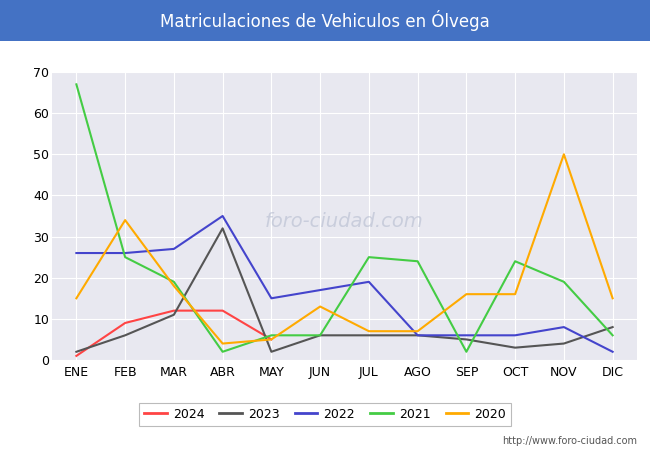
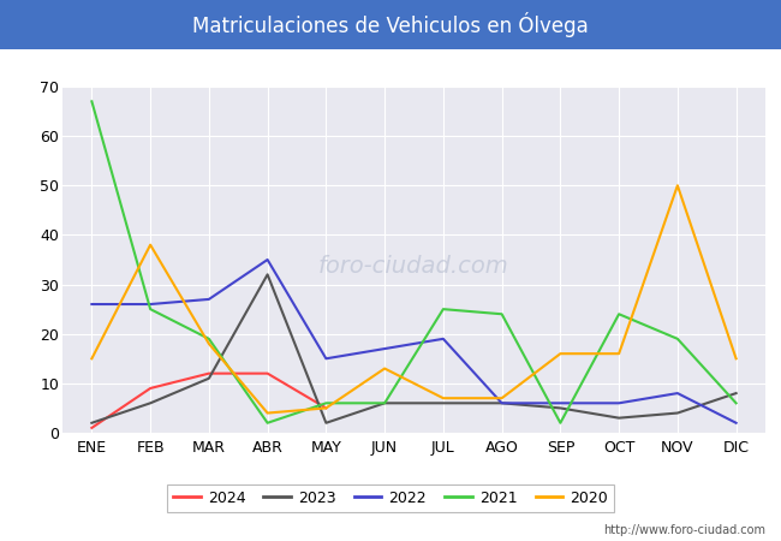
2020/FEB: 34 -> 38
